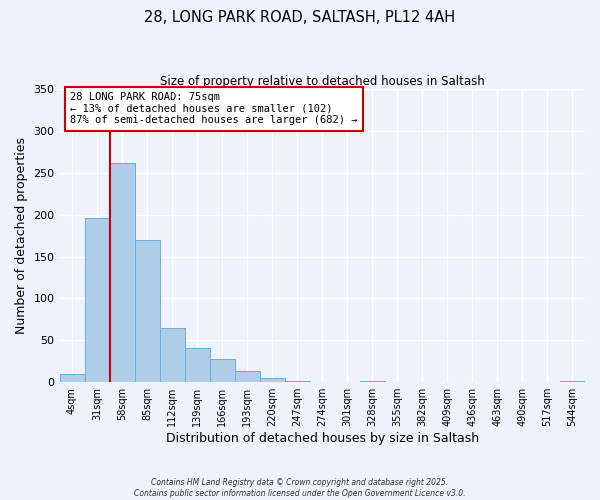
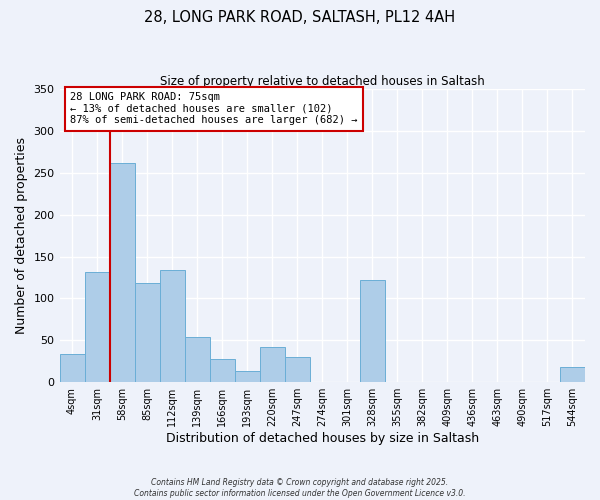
4sqm: 10 -> 34
31sqm: 196 -> 132
85sqm: 170 -> 118
112sqm: 65 -> 134
139sqm: 41 -> 54
220sqm: 5 -> 42
247sqm: 2 -> 30
328sqm: 2 -> 122
544sqm: 2 -> 18
